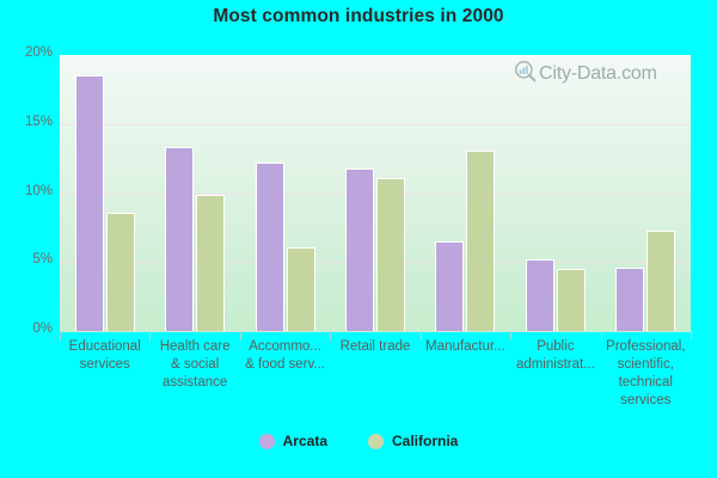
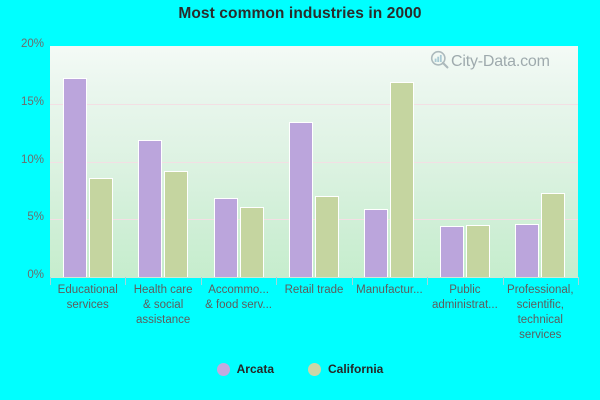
Arcata/Educational services: 18.5% -> 17.2%
Arcata/Health care & social assistance: 13.3% -> 11.9%
California/Health care & social assistance: 9.9% -> 9.2%
Arcata/Accommo... & food serv...: 12.2% -> 6.8%
Arcata/Retail trade: 11.8% -> 13.4%
California/Retail trade: 11.1% -> 7.0%
Arcata/Manufactur...: 6.5% -> 5.9%
California/Manufactur...: 13.1% -> 16.9%
Arcata/Public administrat...: 5.2% -> 4.4%
